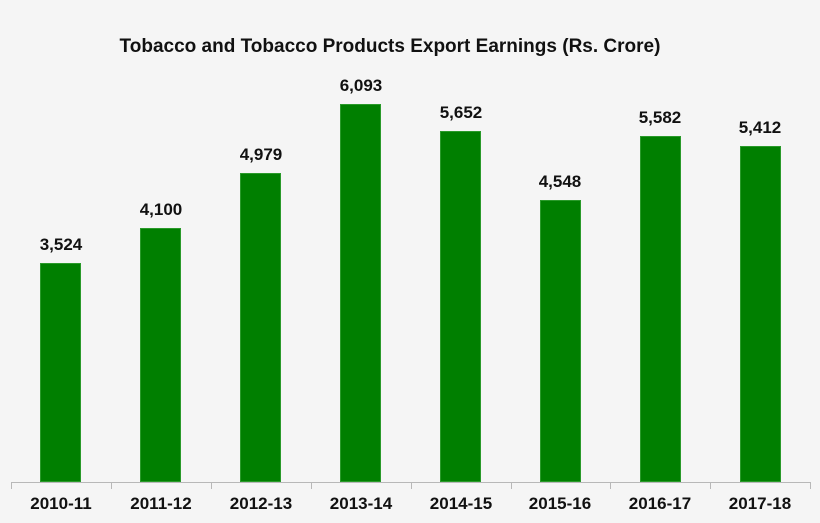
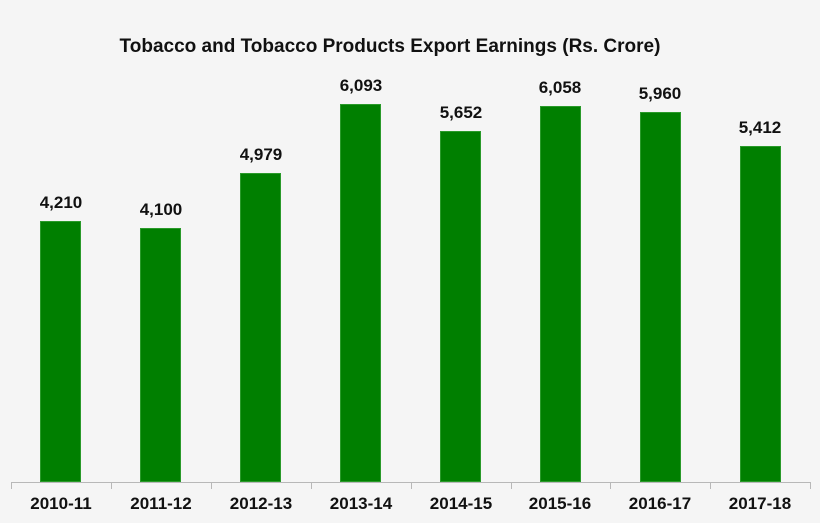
2010-11: 3,524 -> 4,210
2015-16: 4,548 -> 6,058
2016-17: 5,582 -> 5,960
